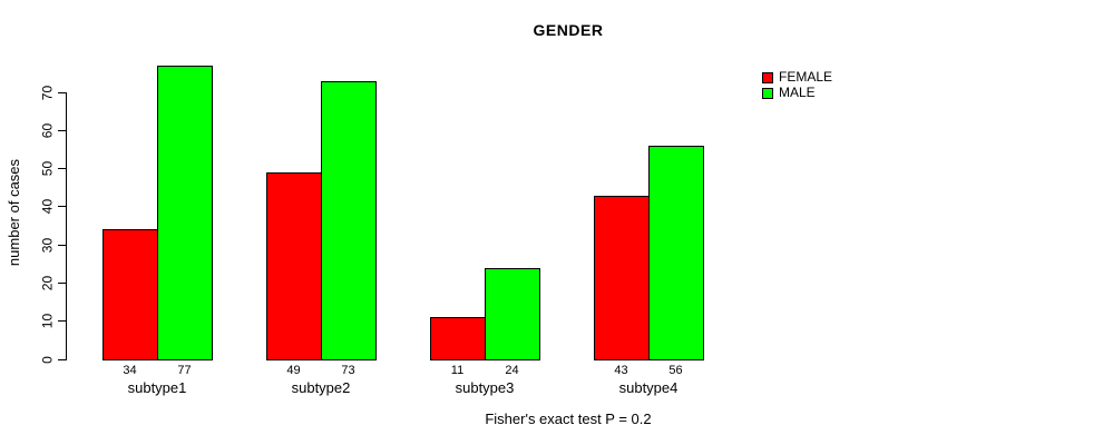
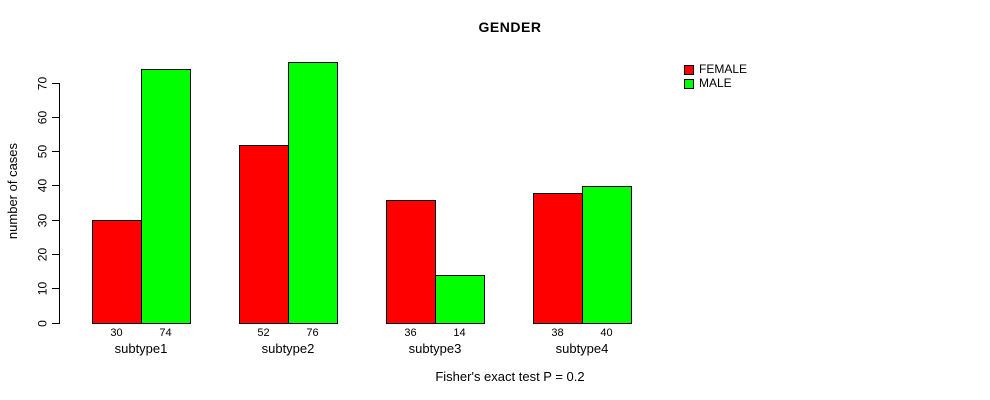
FEMALE/subtype1: 34 -> 30
MALE/subtype1: 77 -> 74
FEMALE/subtype2: 49 -> 52
MALE/subtype2: 73 -> 76
FEMALE/subtype3: 11 -> 36
MALE/subtype3: 24 -> 14
FEMALE/subtype4: 43 -> 38
MALE/subtype4: 56 -> 40
